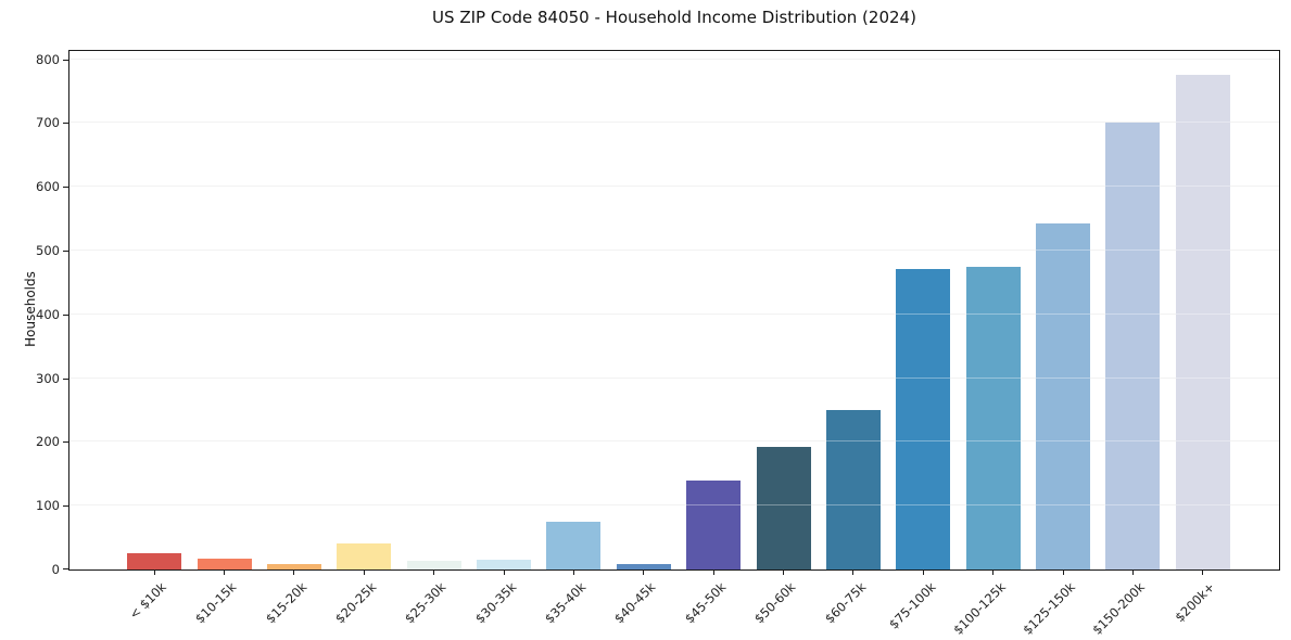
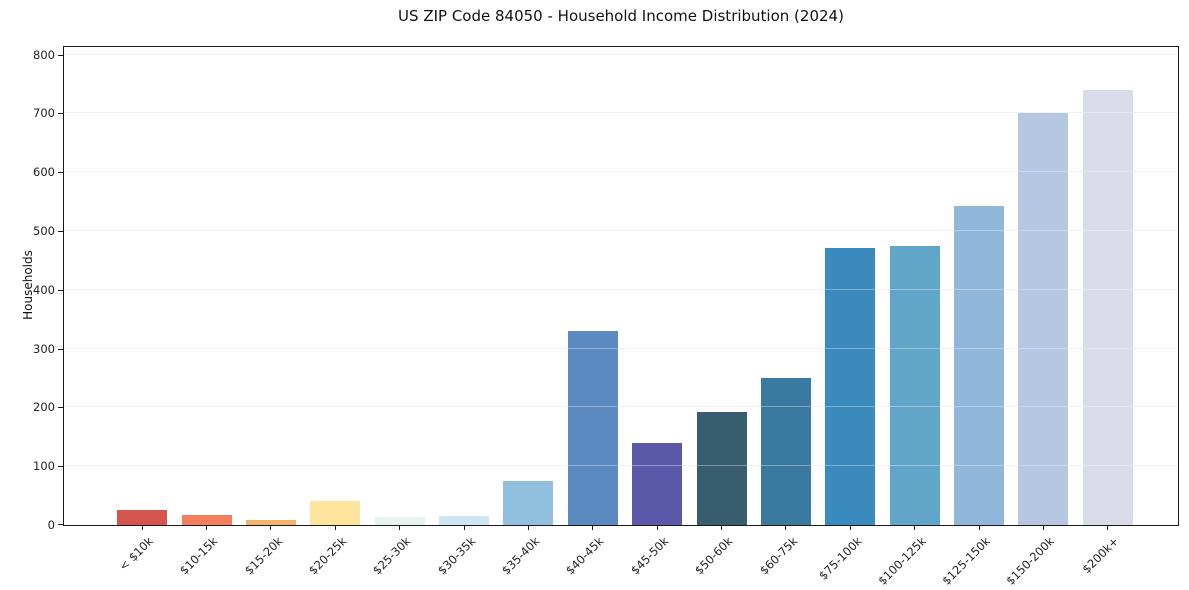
$40-45k: 10 -> 330
$200k+: 780 -> 740
